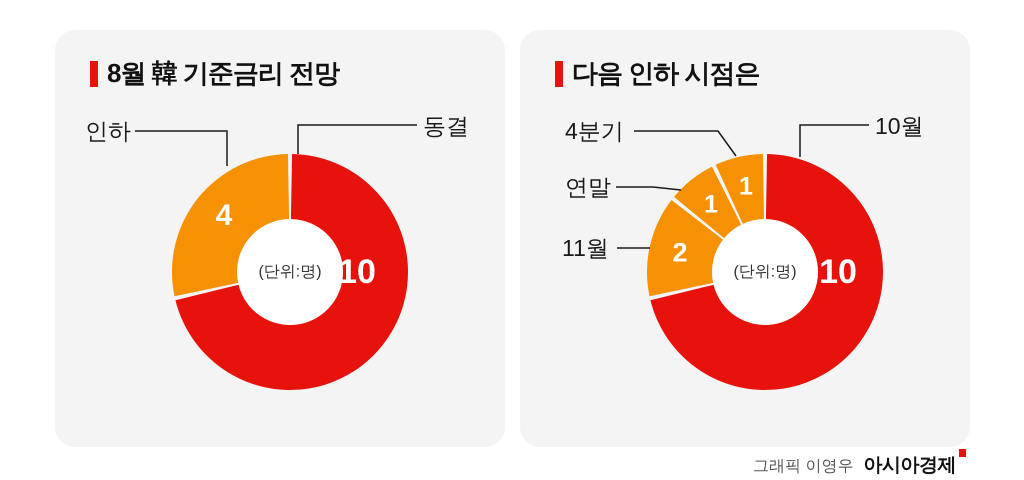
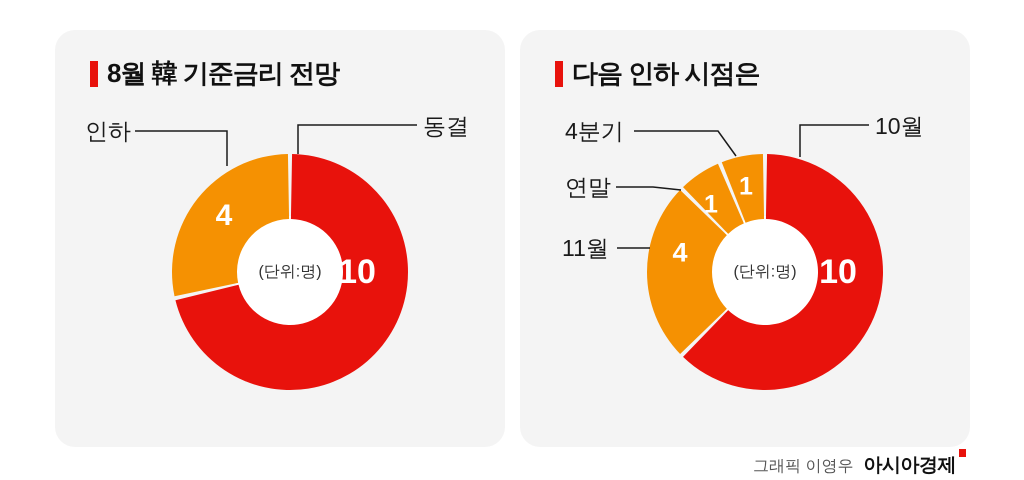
다음 인하 시점은/11월: 2 -> 4
